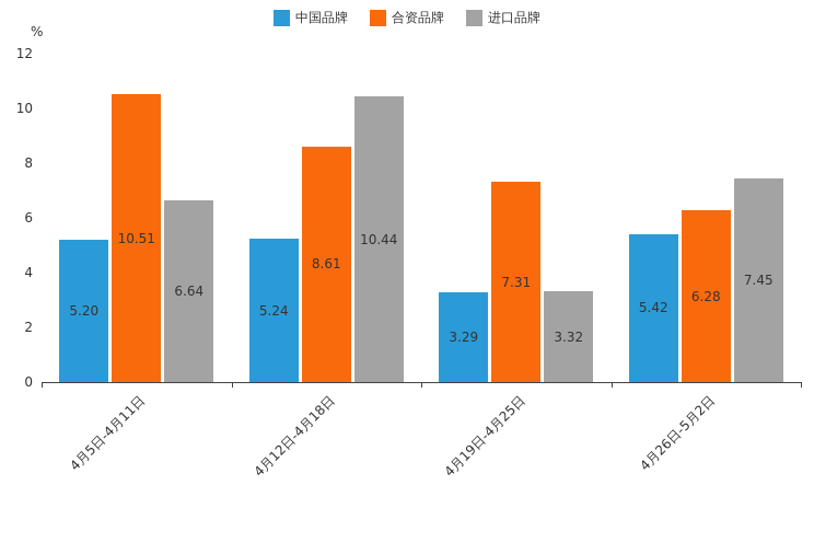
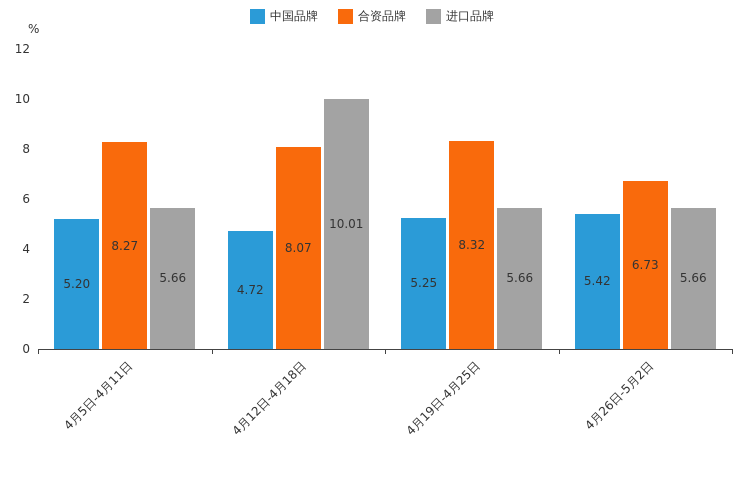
合资品牌/4月5日-4月11日: 10.51 -> 8.27
进口品牌/4月5日-4月11日: 6.64 -> 5.66
中国品牌/4月12日-4月18日: 5.24 -> 4.72
合资品牌/4月12日-4月18日: 8.61 -> 8.07
进口品牌/4月12日-4月18日: 10.44 -> 10.01
中国品牌/4月19日-4月25日: 3.29 -> 5.25
合资品牌/4月19日-4月25日: 7.31 -> 8.32
进口品牌/4月19日-4月25日: 3.32 -> 5.66
合资品牌/4月26日-5月2日: 6.28 -> 6.73
进口品牌/4月26日-5月2日: 7.45 -> 5.66
